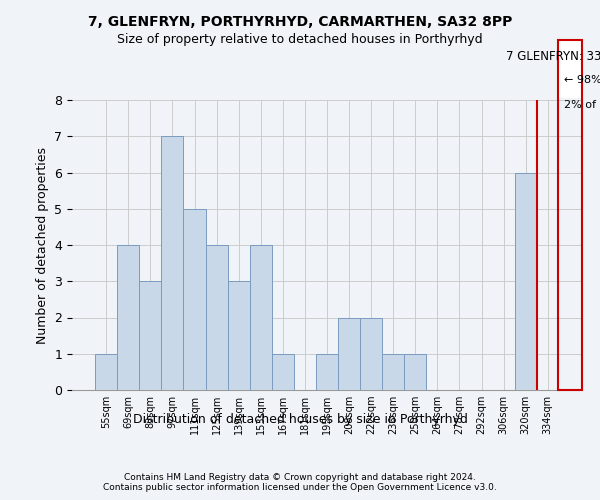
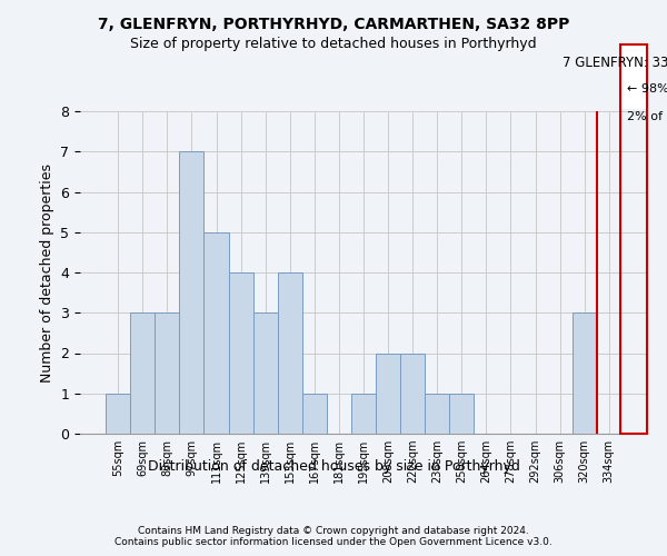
69sqm: 4 -> 3
320sqm: 6 -> 3
